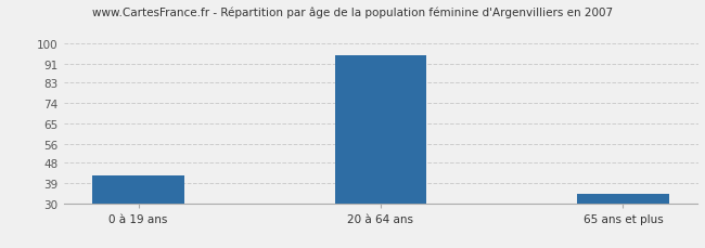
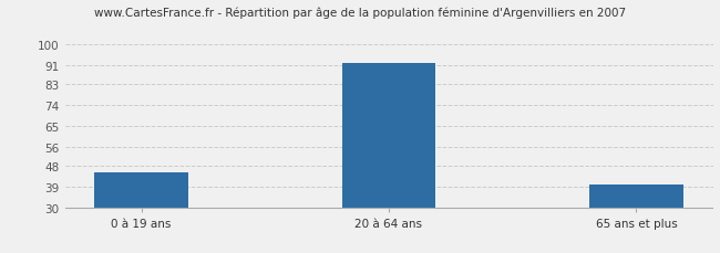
0 à 19 ans: 42 -> 45
20 à 64 ans: 95 -> 92
65 ans et plus: 34 -> 40
